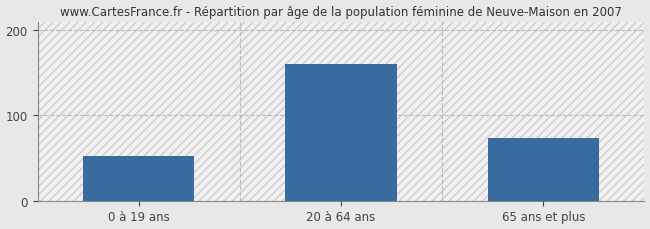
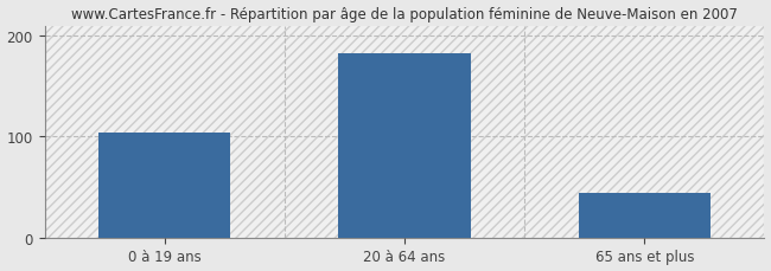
0 à 19 ans: 52 -> 104
20 à 64 ans: 160 -> 182
65 ans et plus: 74 -> 44
